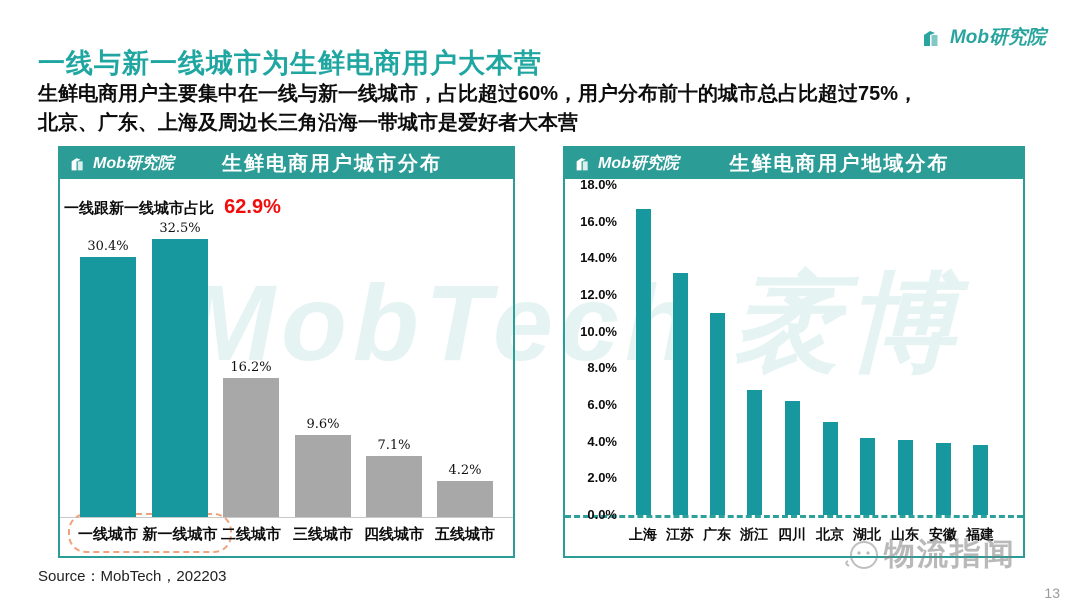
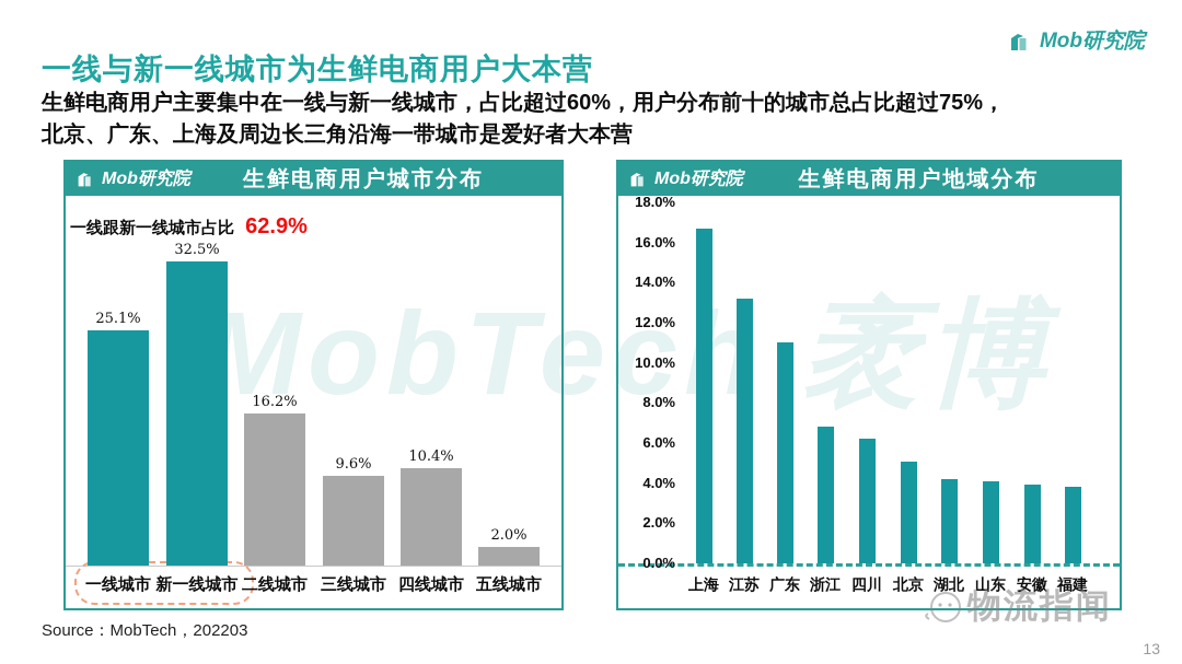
生鲜电商用户城市分布/一线城市: 30.4% -> 25.1%
生鲜电商用户城市分布/四线城市: 7.1% -> 10.4%
生鲜电商用户城市分布/五线城市: 4.2% -> 2.0%
